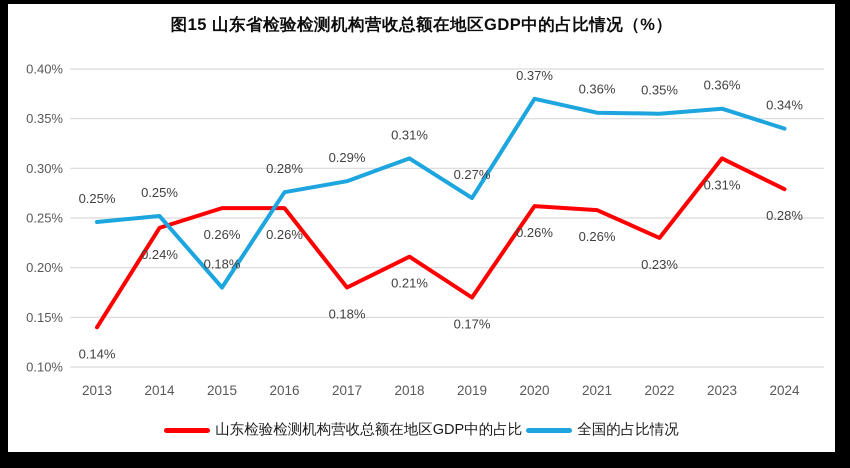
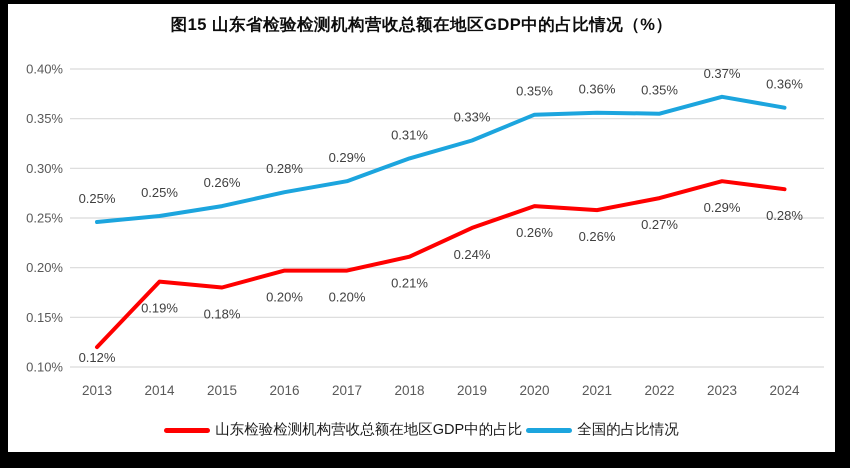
山东检验检测机构营收总额在地区GDP中的占比/2013: 0.14% -> 0.12%
山东检验检测机构营收总额在地区GDP中的占比/2014: 0.24% -> 0.19%
山东检验检测机构营收总额在地区GDP中的占比/2015: 0.26% -> 0.18%
全国的占比情况/2015: 0.18% -> 0.26%
山东检验检测机构营收总额在地区GDP中的占比/2016: 0.26% -> 0.20%
山东检验检测机构营收总额在地区GDP中的占比/2017: 0.18% -> 0.20%
山东检验检测机构营收总额在地区GDP中的占比/2019: 0.17% -> 0.24%
全国的占比情况/2019: 0.27% -> 0.33%
全国的占比情况/2020: 0.37% -> 0.35%
山东检验检测机构营收总额在地区GDP中的占比/2022: 0.23% -> 0.27%
山东检验检测机构营收总额在地区GDP中的占比/2023: 0.31% -> 0.29%
全国的占比情况/2023: 0.36% -> 0.37%
全国的占比情况/2024: 0.34% -> 0.36%
